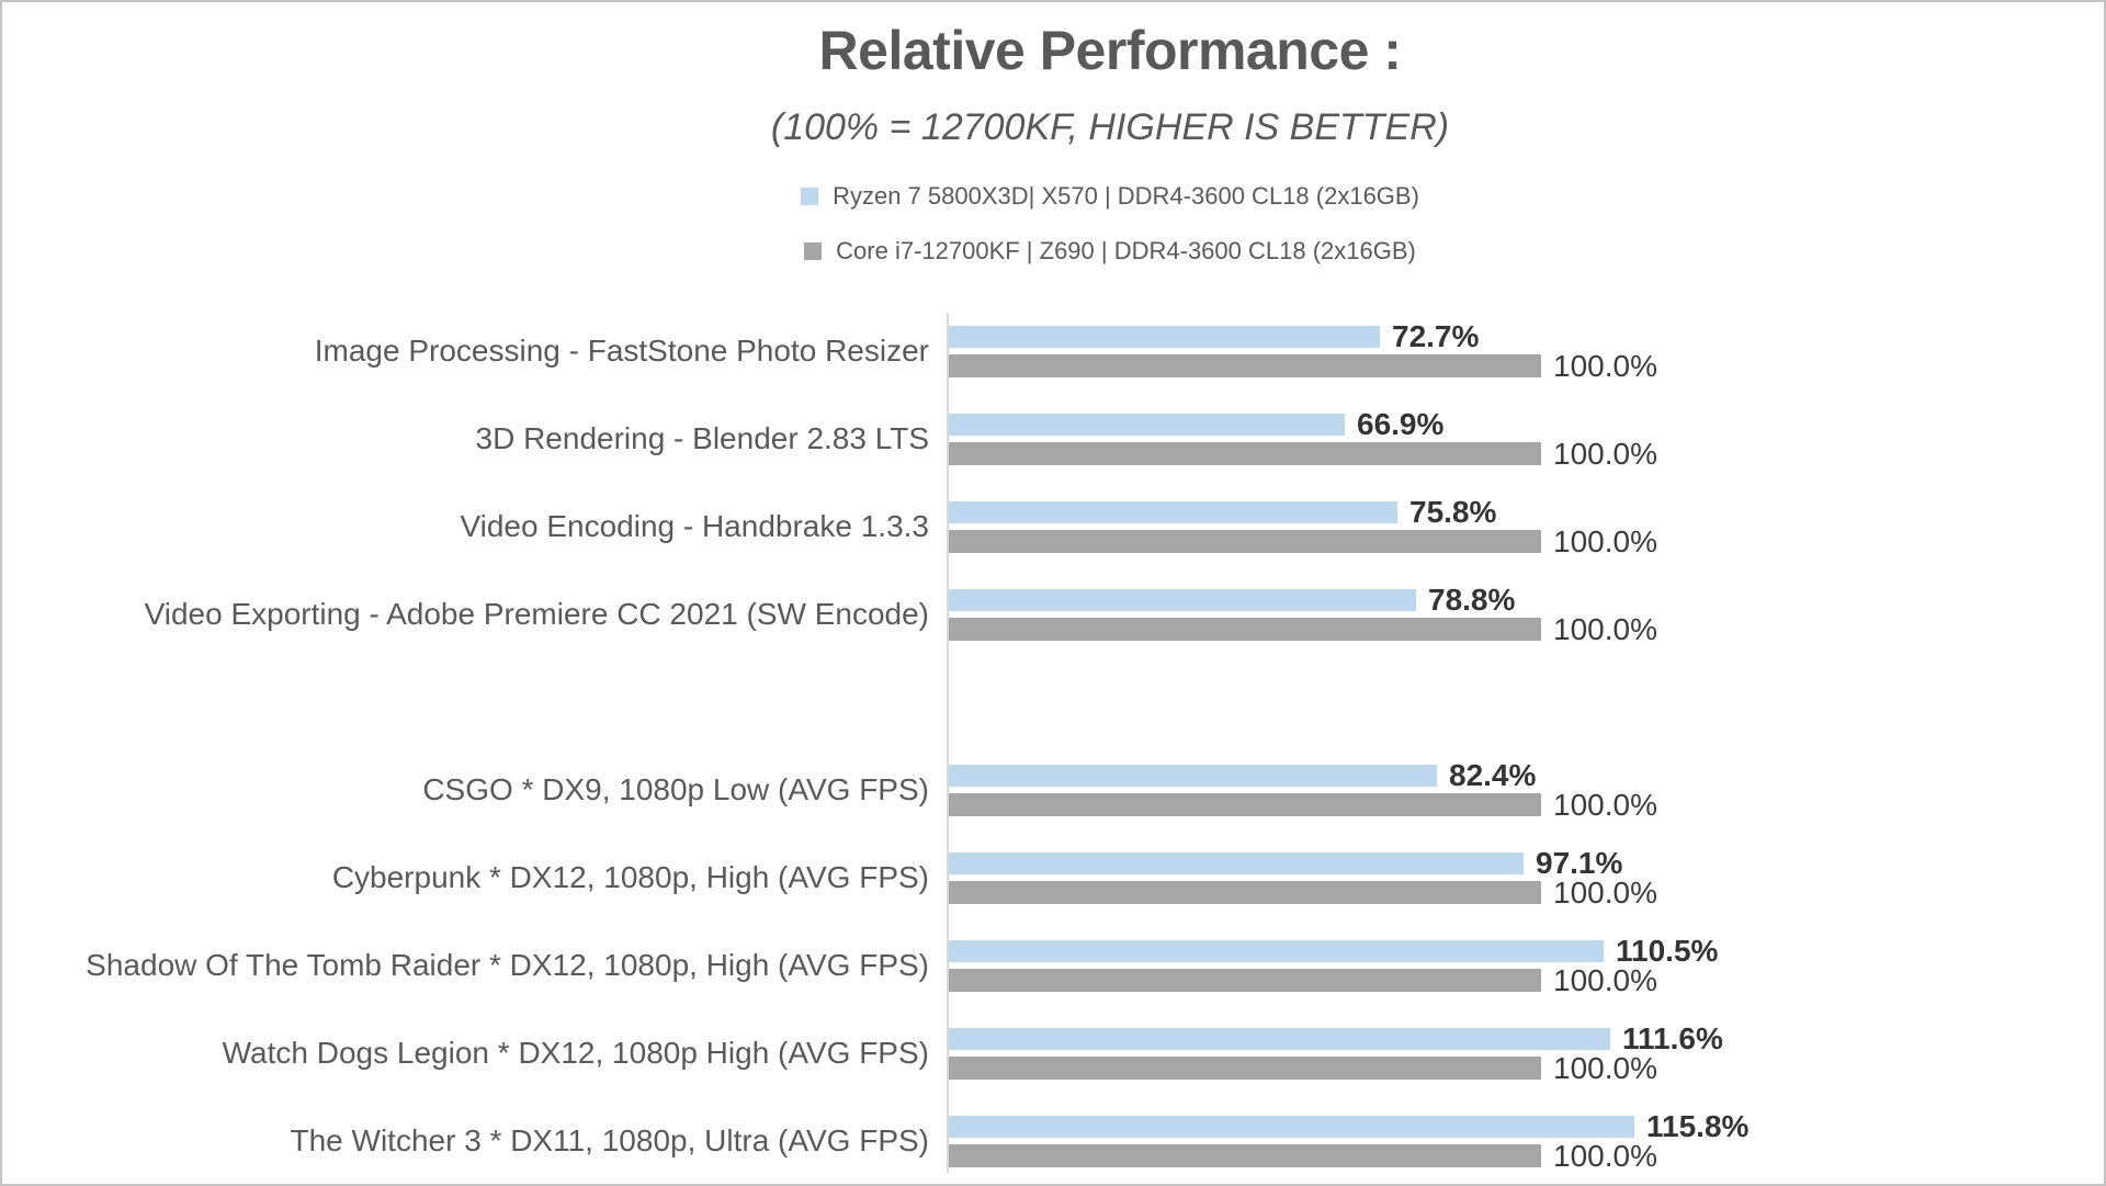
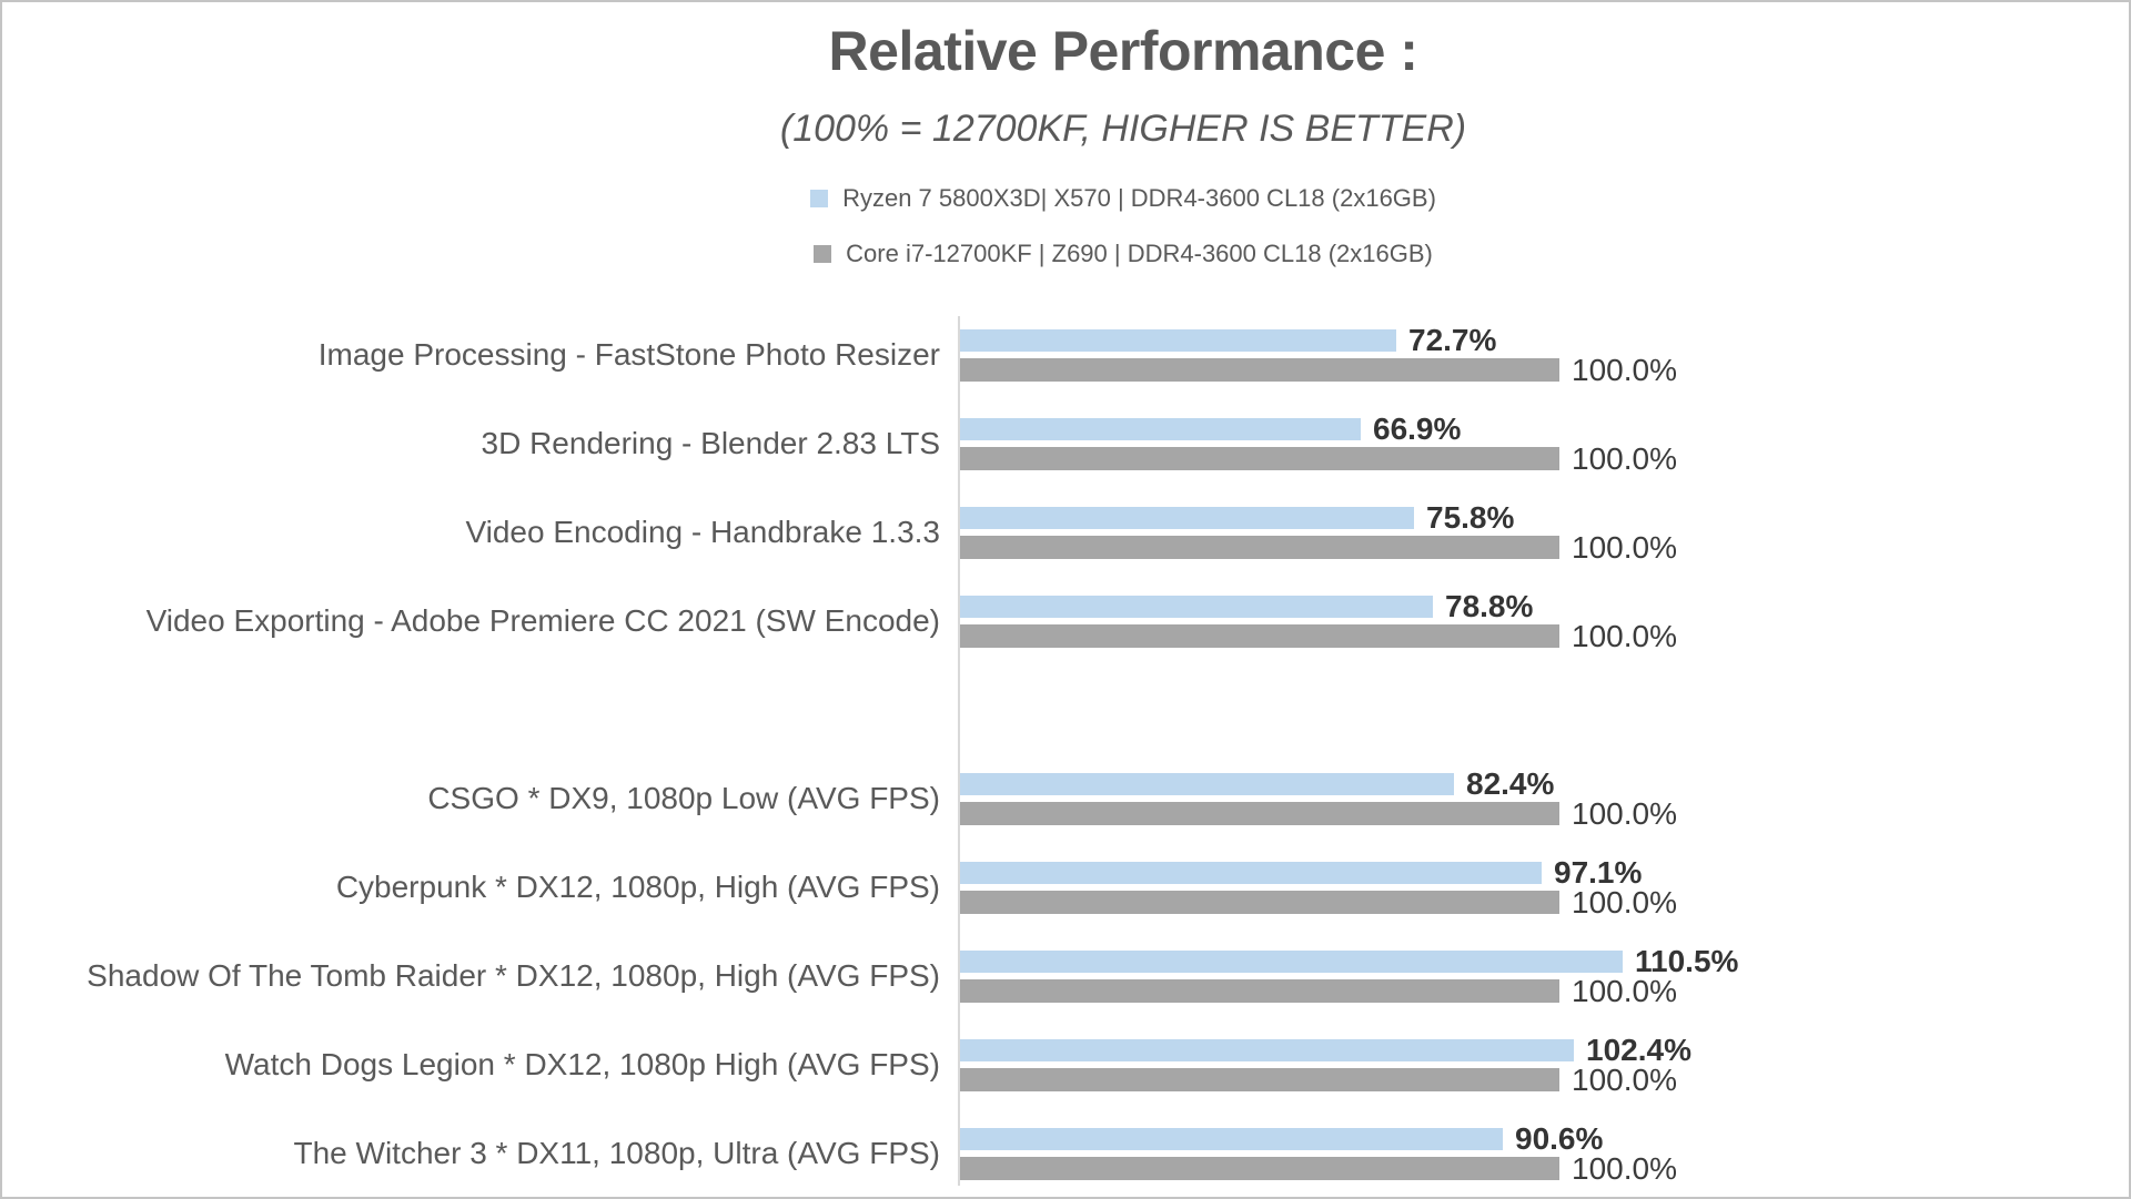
Ryzen 7 5800X3D| X570 | DDR4-3600 CL18 (2x16GB)/Watch Dogs Legion * DX12, 1080p High (AVG FPS): 111.6% -> 102.4%
Ryzen 7 5800X3D| X570 | DDR4-3600 CL18 (2x16GB)/The Witcher 3 * DX11, 1080p, Ultra (AVG FPS): 115.8% -> 90.6%
